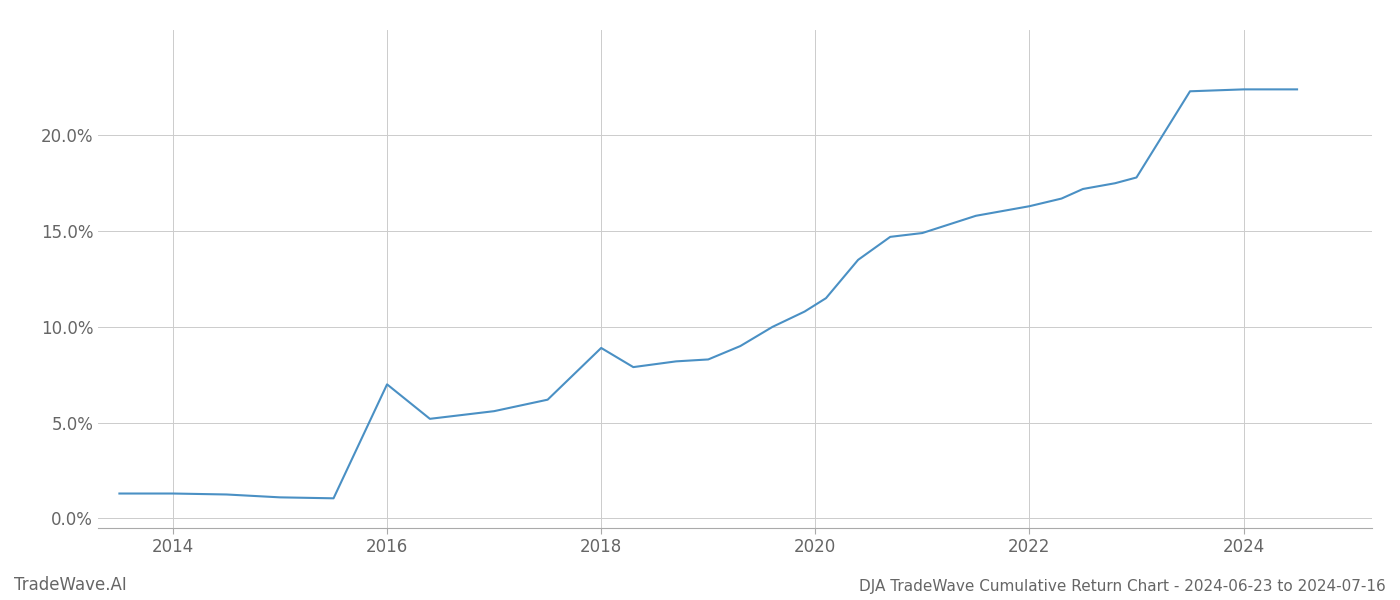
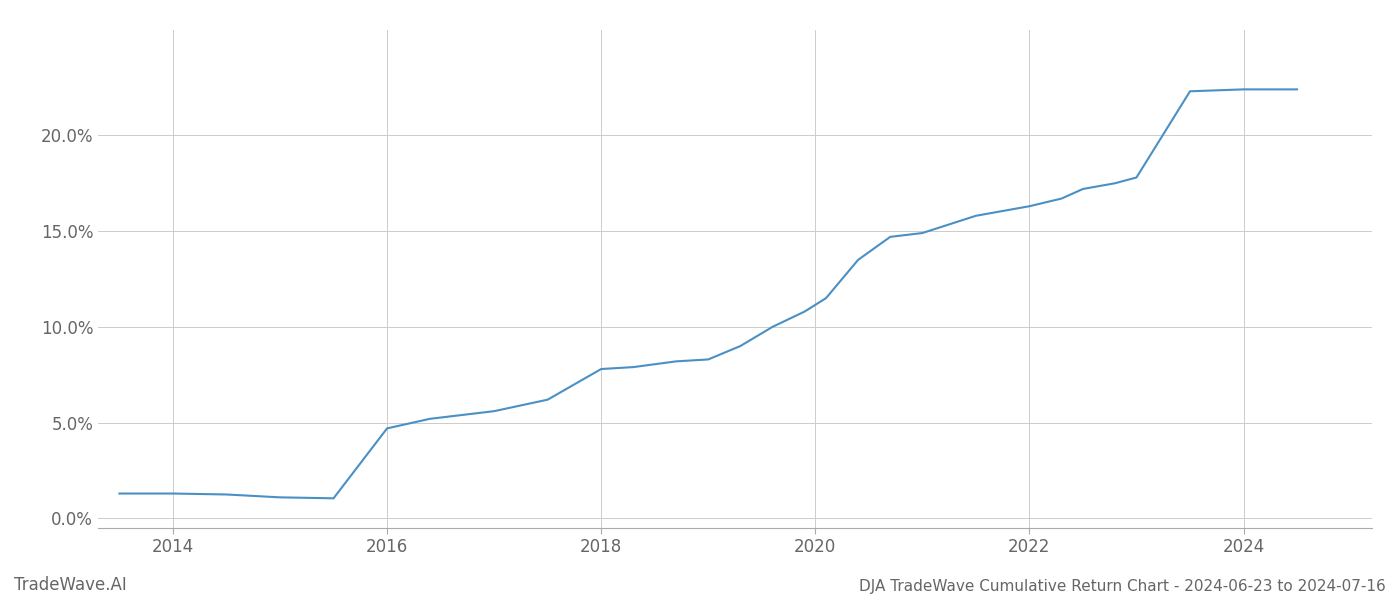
2016: 7.0% -> 4.7%
2018: 8.9% -> 7.8%
